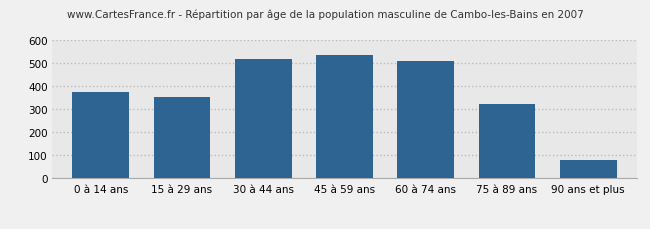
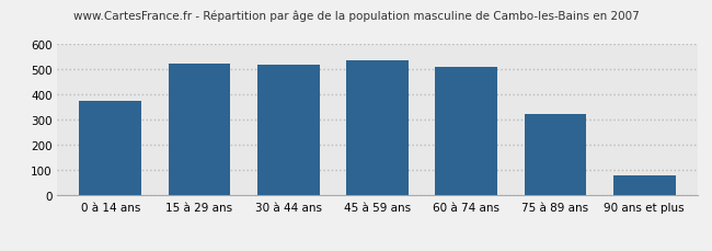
15 à 29 ans: 355 -> 525
